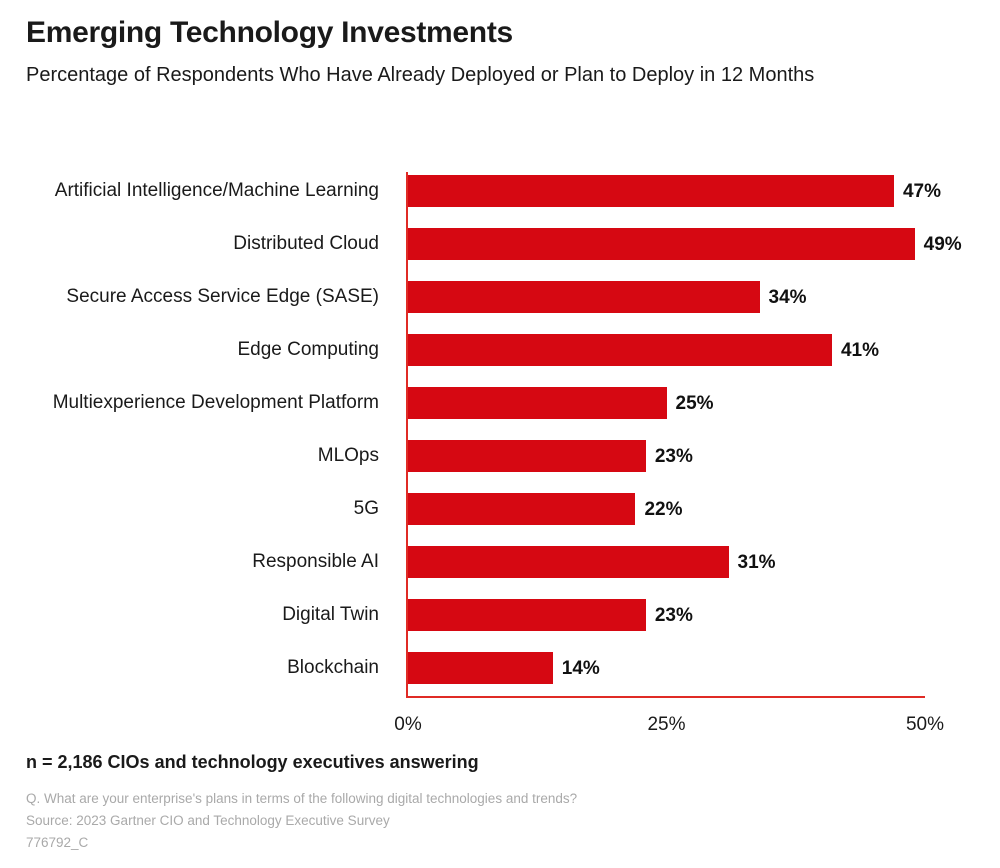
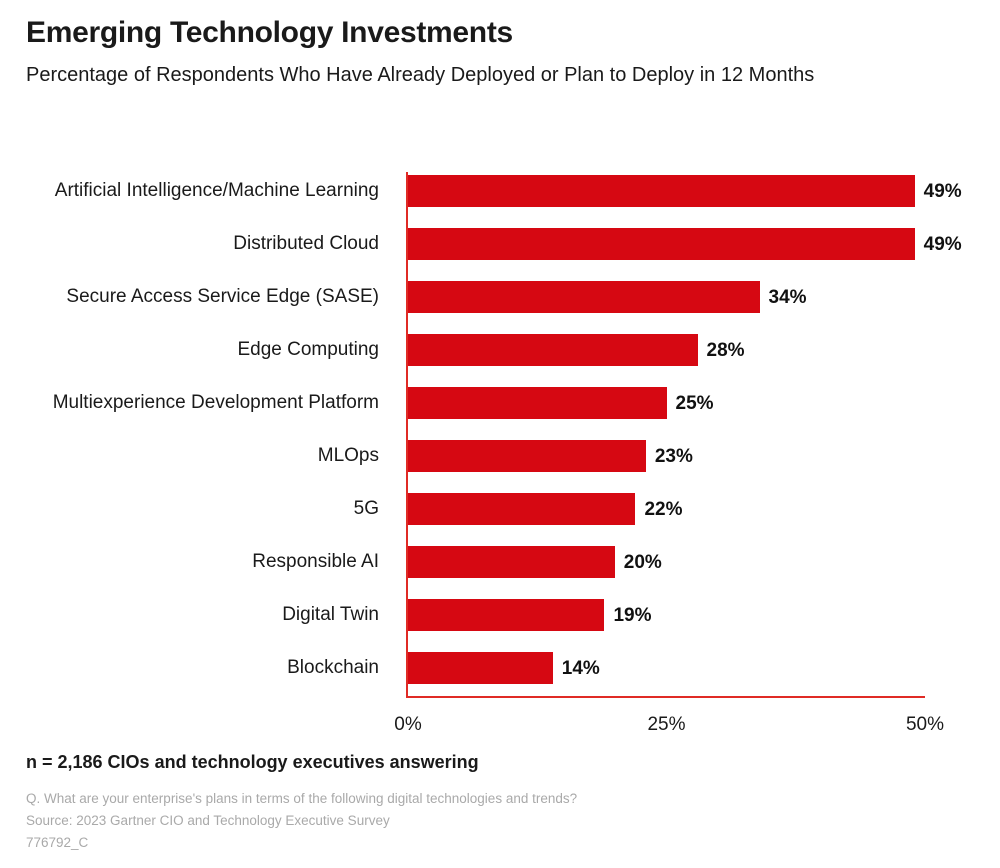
Artificial Intelligence/Machine Learning: 47% -> 49%
Edge Computing: 41% -> 28%
Responsible AI: 31% -> 20%
Digital Twin: 23% -> 19%
